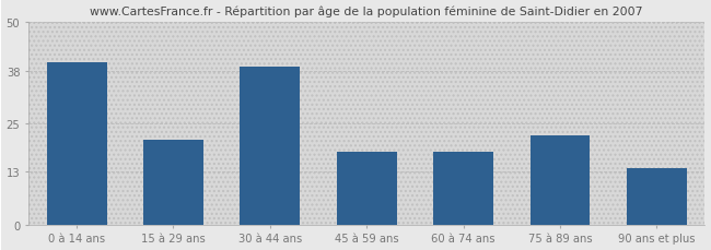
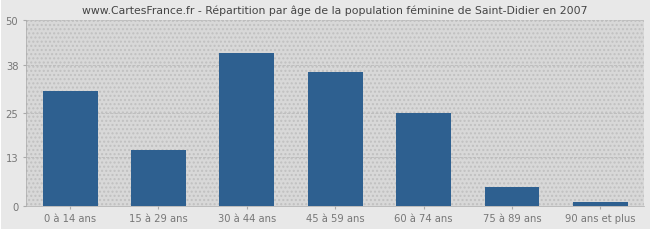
0 à 14 ans: 40 -> 31
15 à 29 ans: 21 -> 15
30 à 44 ans: 39 -> 41
45 à 59 ans: 18 -> 36
60 à 74 ans: 18 -> 25
75 à 89 ans: 22 -> 5
90 ans et plus: 14 -> 1
